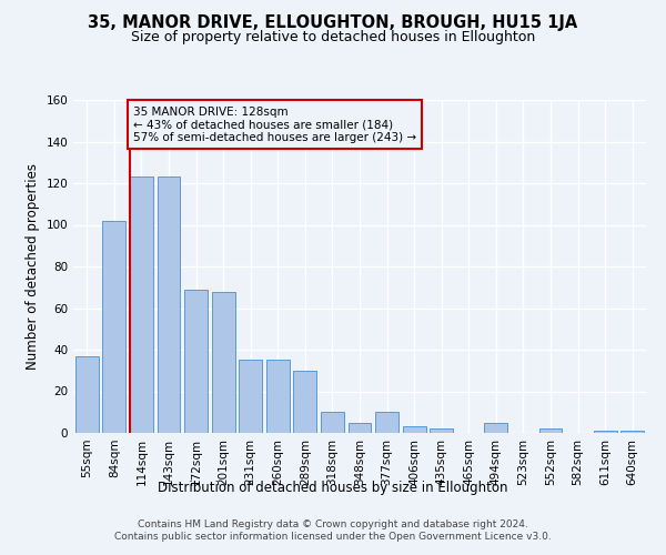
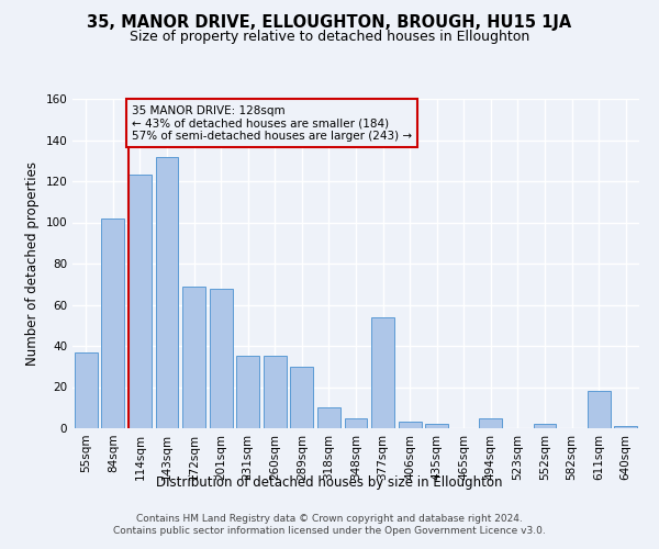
143sqm: 123 -> 132
377sqm: 10 -> 54
611sqm: 1 -> 18
